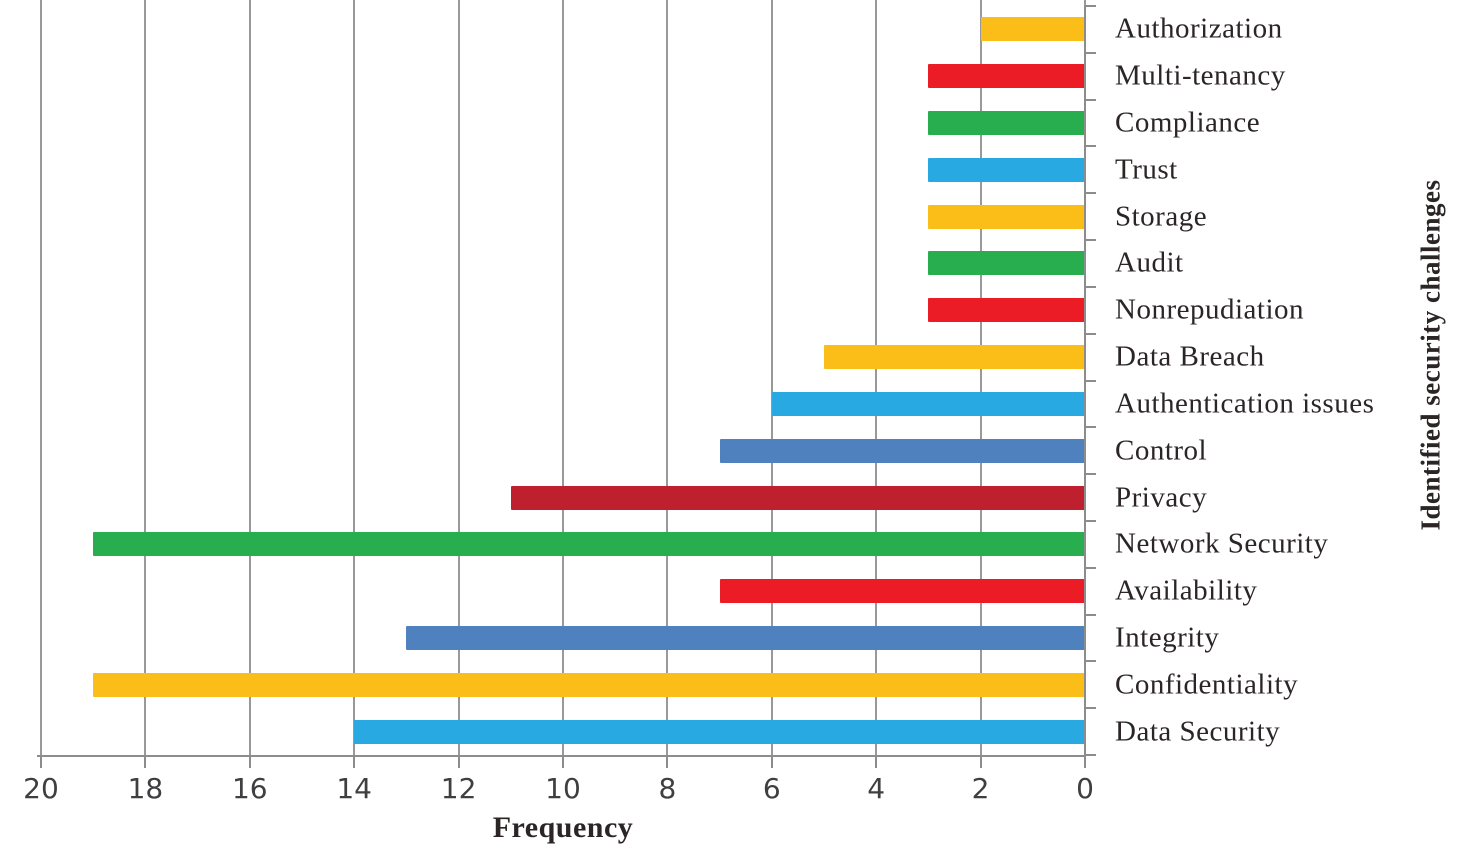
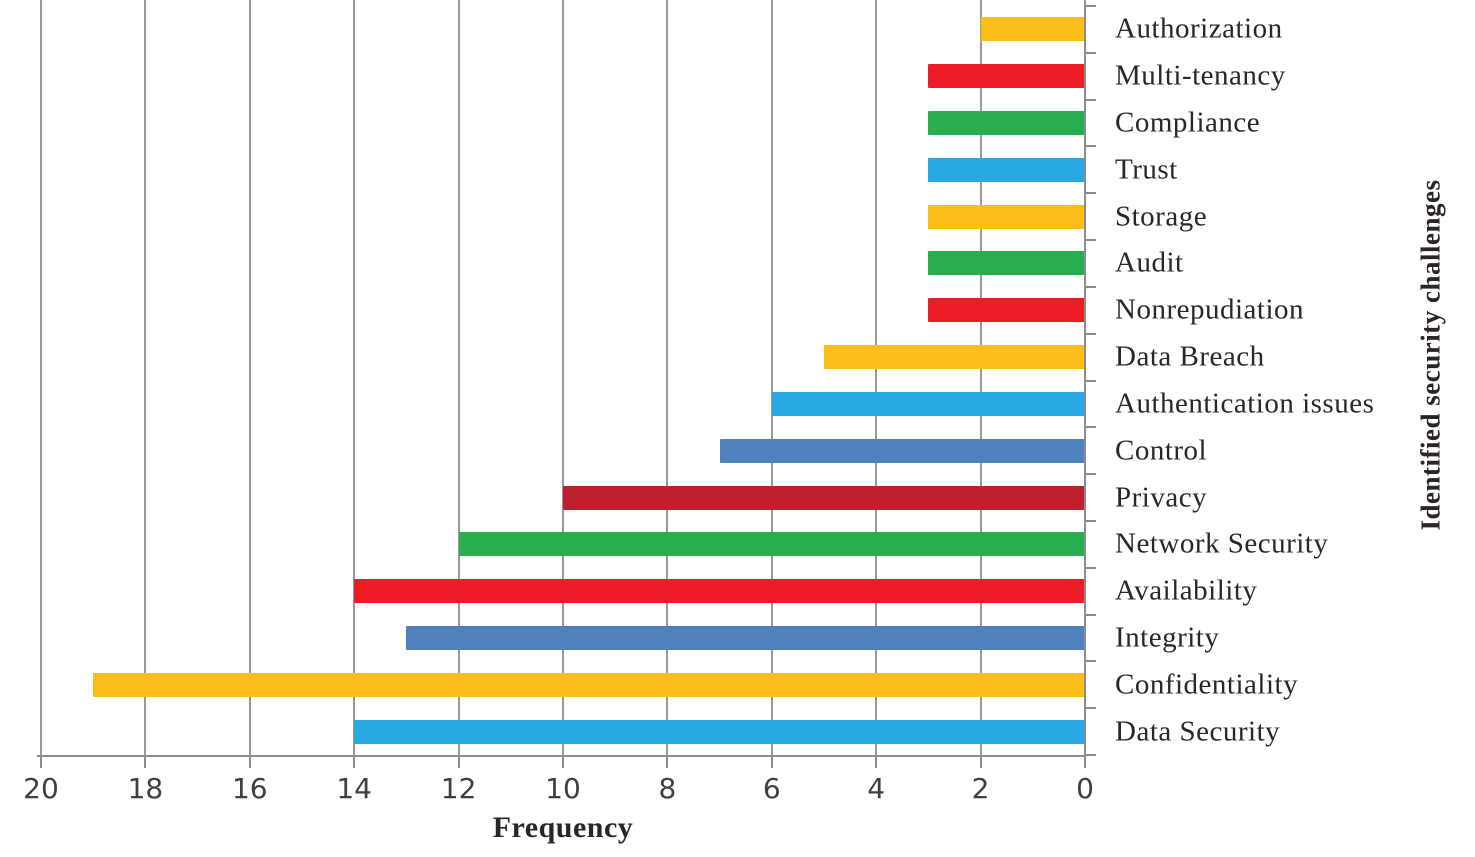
Privacy: 11 -> 10
Network Security: 19 -> 12
Availability: 7 -> 14
